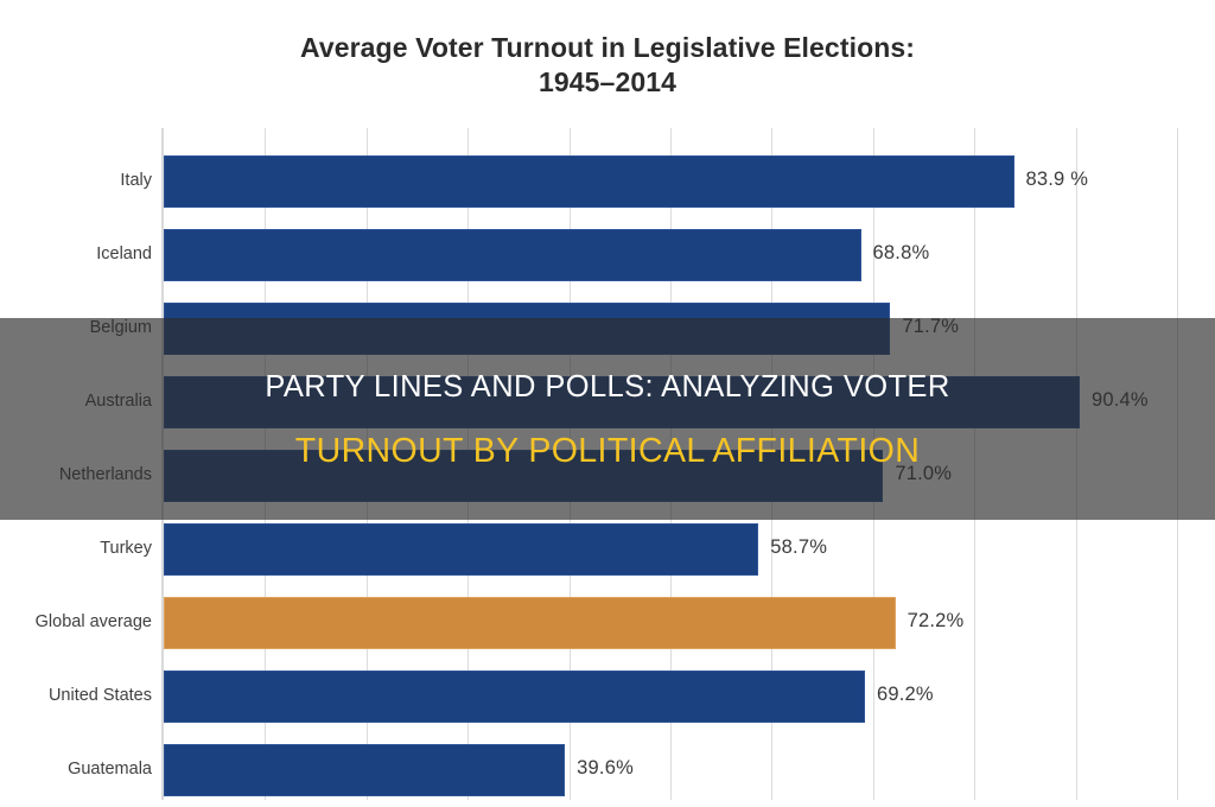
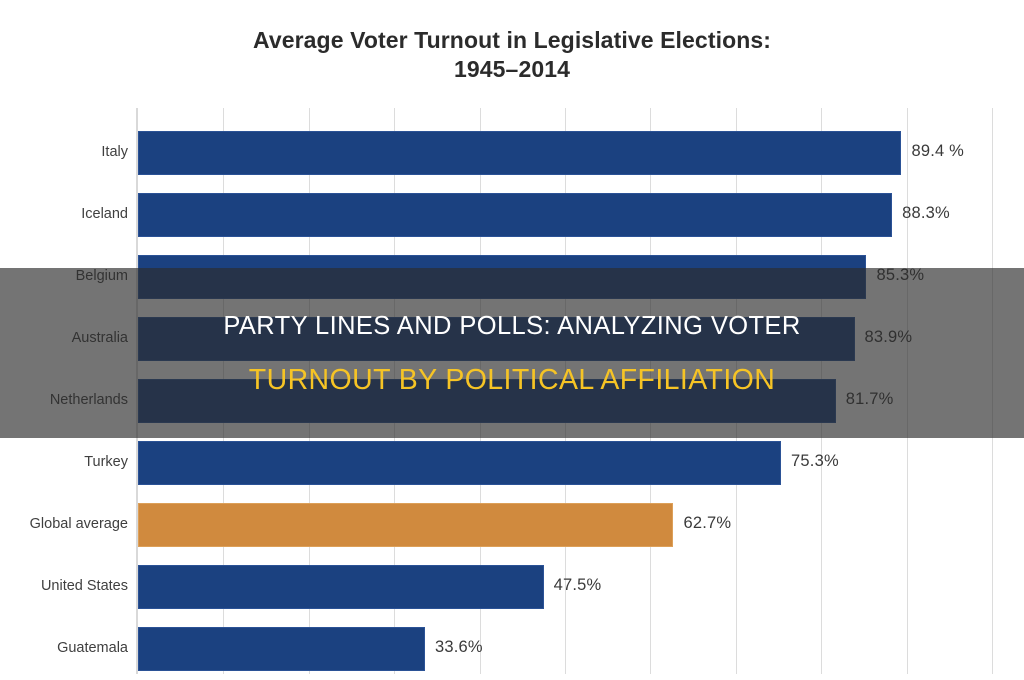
Italy: 83.9 -> 89.4
Iceland: 68.8% -> 88.3%
Belgium: 71.7% -> 85.3%
Australia: 90.4% -> 83.9%
Netherlands: 71.0% -> 81.7%
Turkey: 58.7% -> 75.3%
Global average: 72.2% -> 62.7%
United States: 69.2% -> 47.5%
Guatemala: 39.6% -> 33.6%
